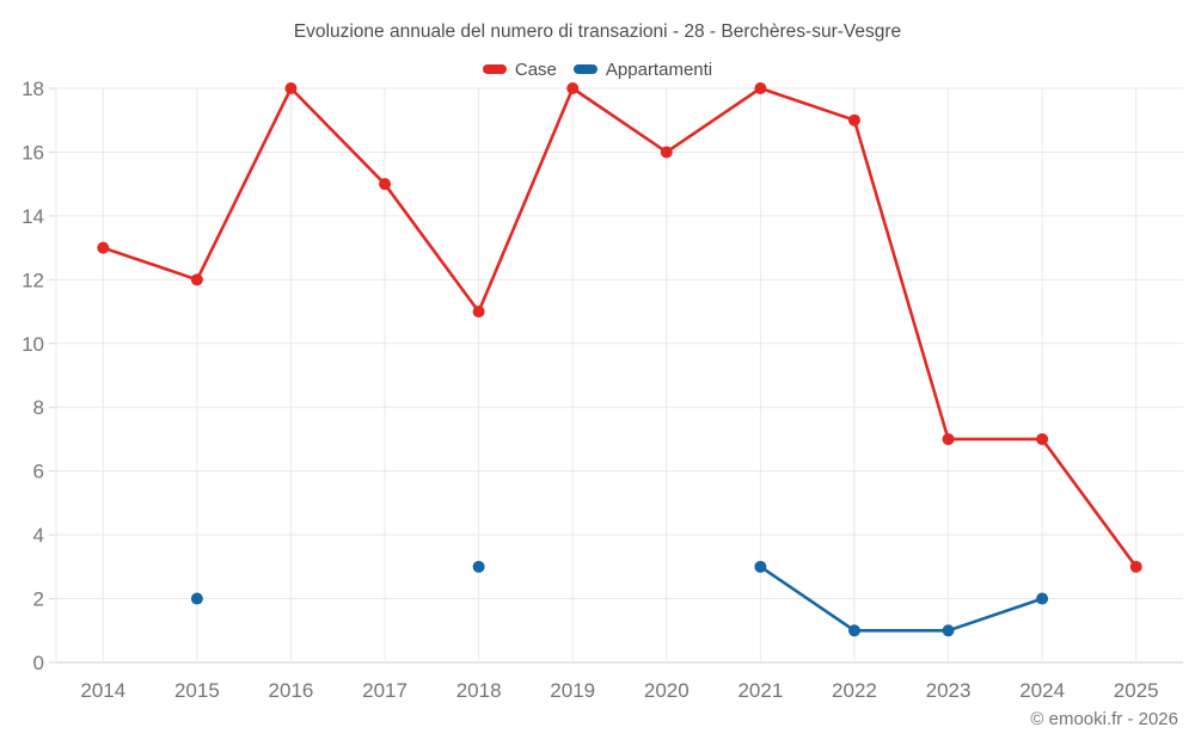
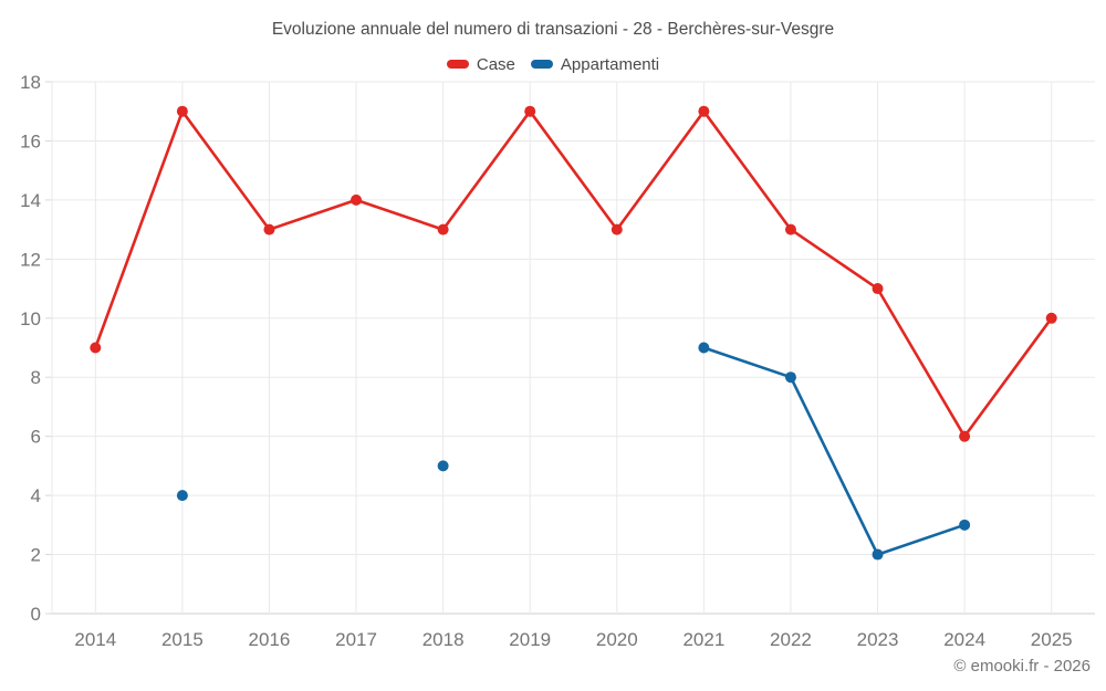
Case/2014: 13 -> 9
Case/2015: 12 -> 17
Appartamenti/2015: 2 -> 4
Case/2016: 18 -> 13
Case/2017: 15 -> 14
Case/2018: 11 -> 13
Appartamenti/2018: 3 -> 5
Case/2019: 18 -> 17
Case/2020: 16 -> 13
Case/2021: 18 -> 17
Appartamenti/2021: 3 -> 9
Case/2022: 17 -> 13
Appartamenti/2022: 1 -> 8
Case/2023: 7 -> 11
Appartamenti/2023: 1 -> 2
Case/2024: 7 -> 6
Appartamenti/2024: 2 -> 3
Case/2025: 3 -> 10
